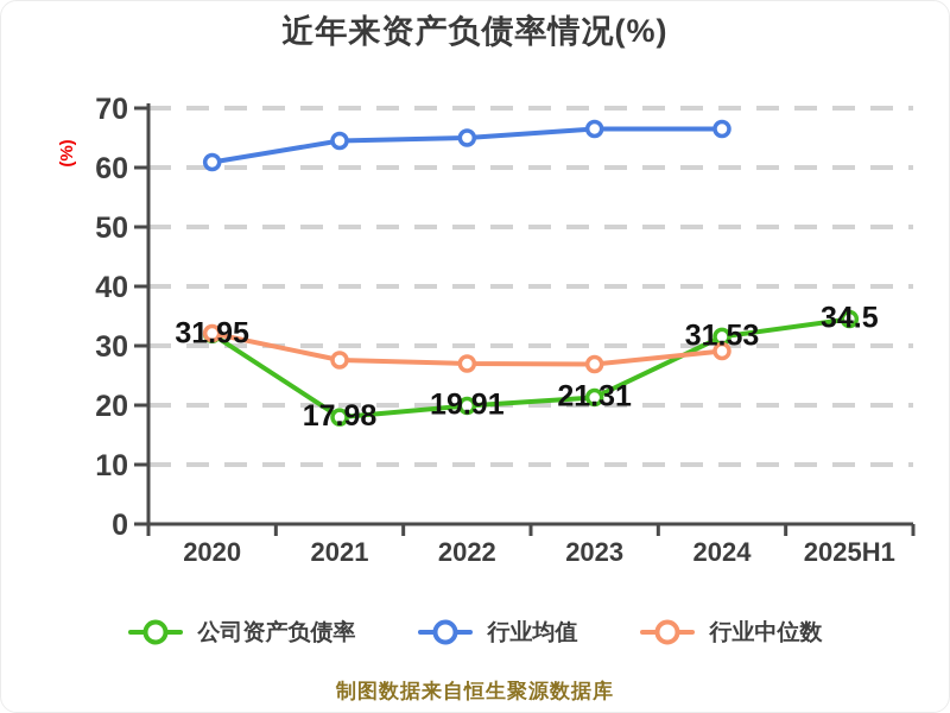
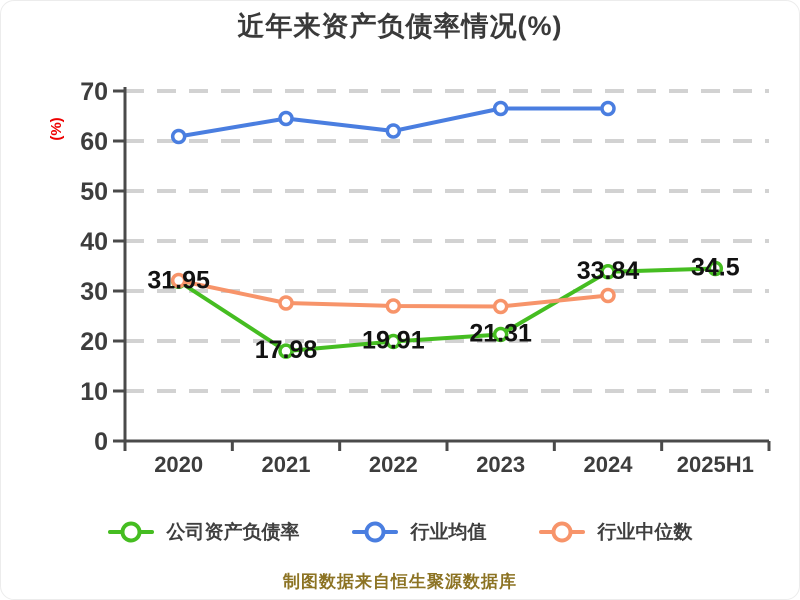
行业均值/2022: 65 -> 62
公司资产负债率/2024: 31.53 -> 33.84
